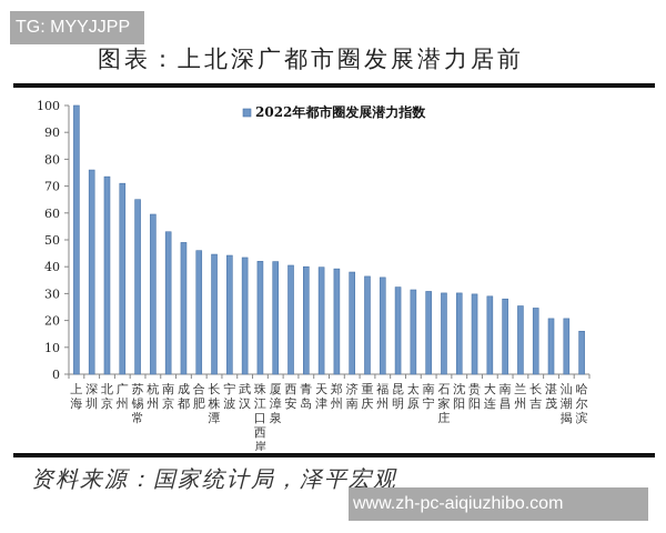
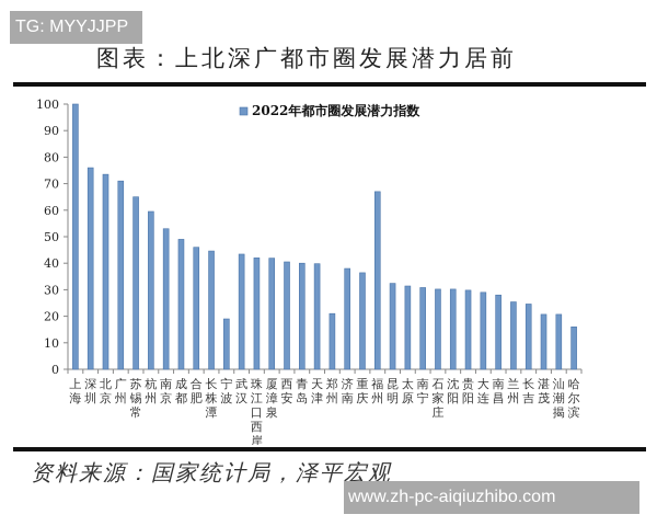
宁波: 44 -> 19
郑州: 39 -> 21
福州: 36 -> 67
